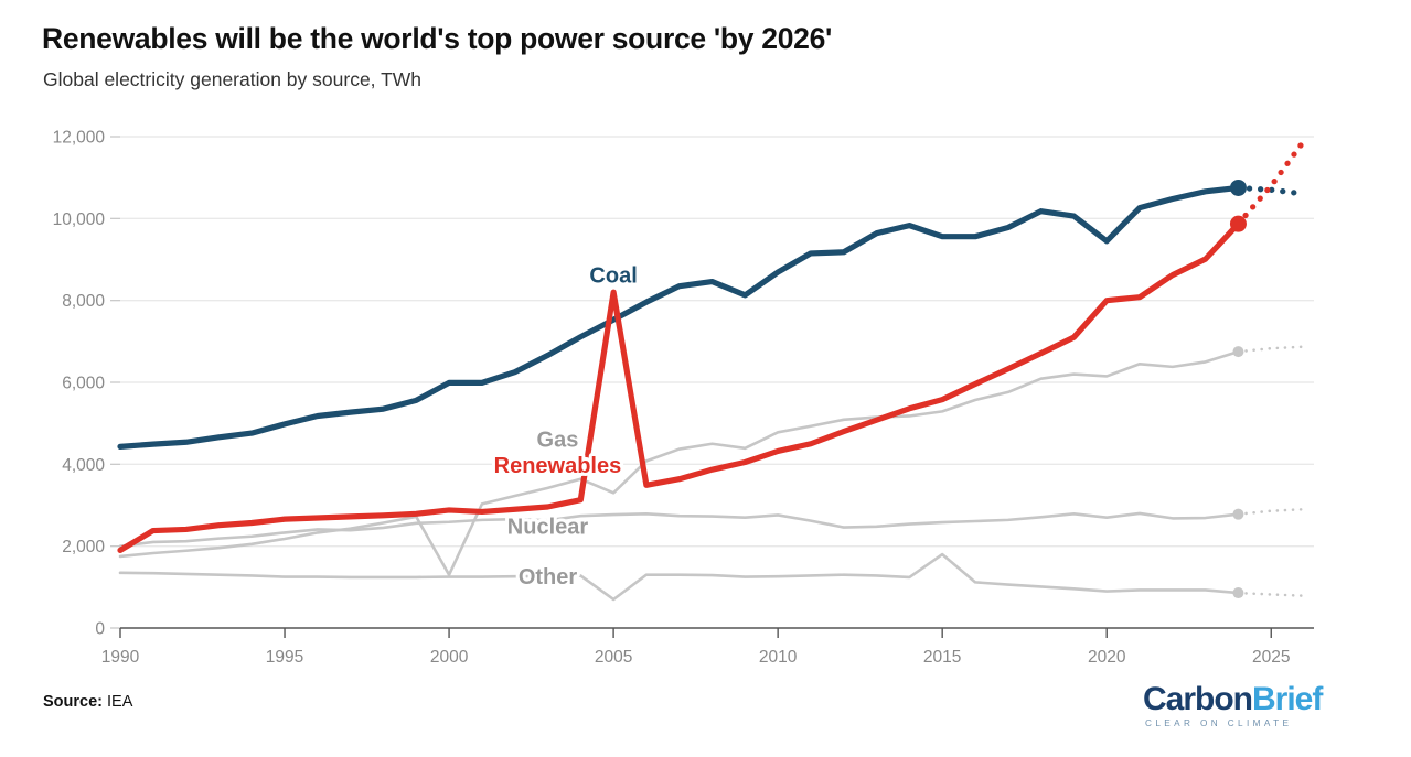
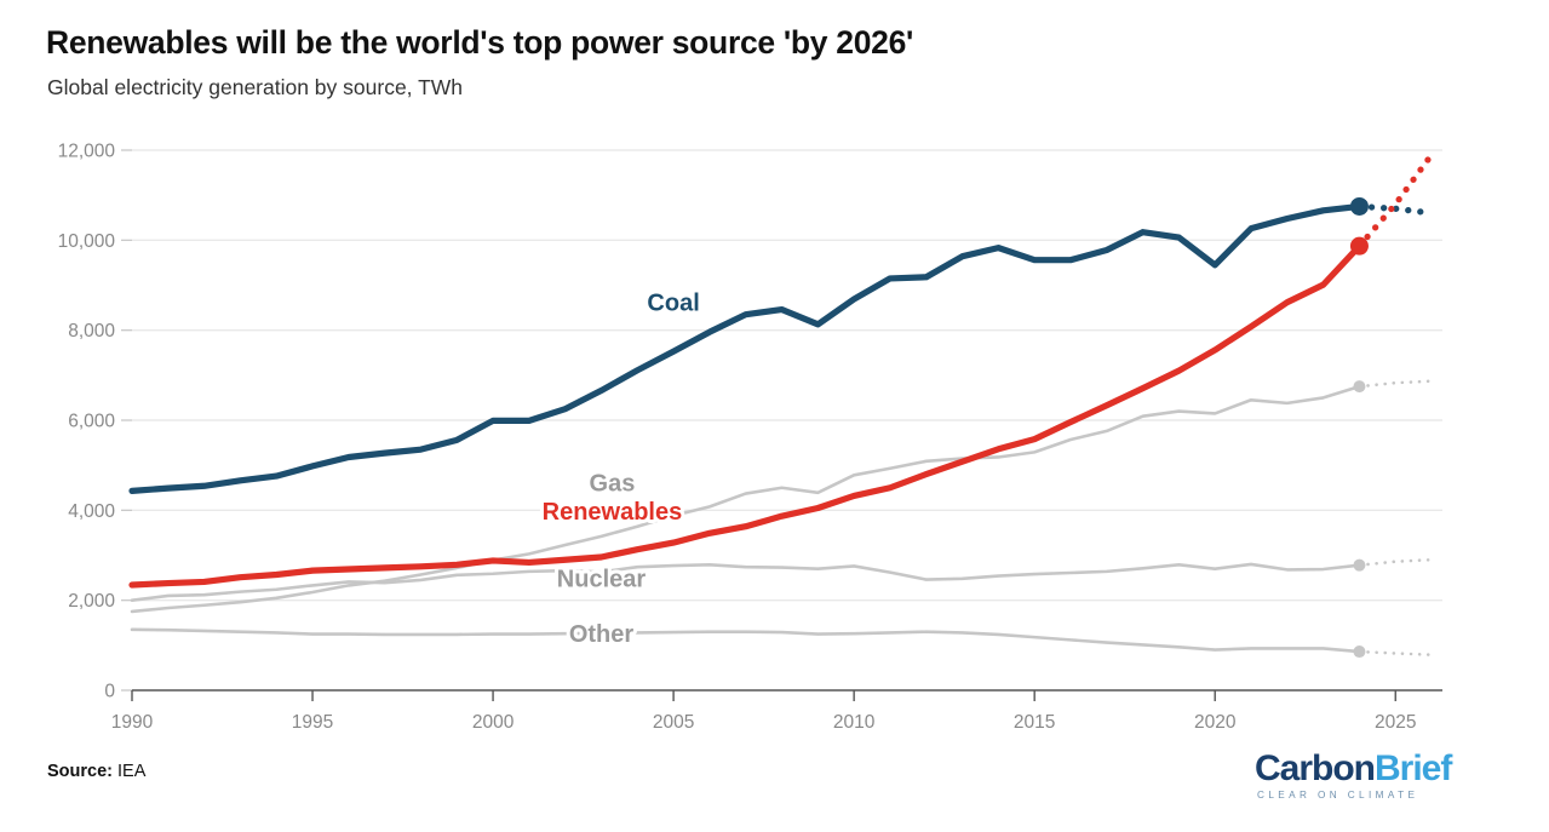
Renewables/1990: 1900 -> 2300
Gas/2000: 1300 -> 2900
Renewables/2005: 8200 -> 3300
Gas/2005: 3300 -> 3900
Other/2005: 700 -> 1300
Other/2015: 1800 -> 1200
Renewables/2020: 8000 -> 7600
